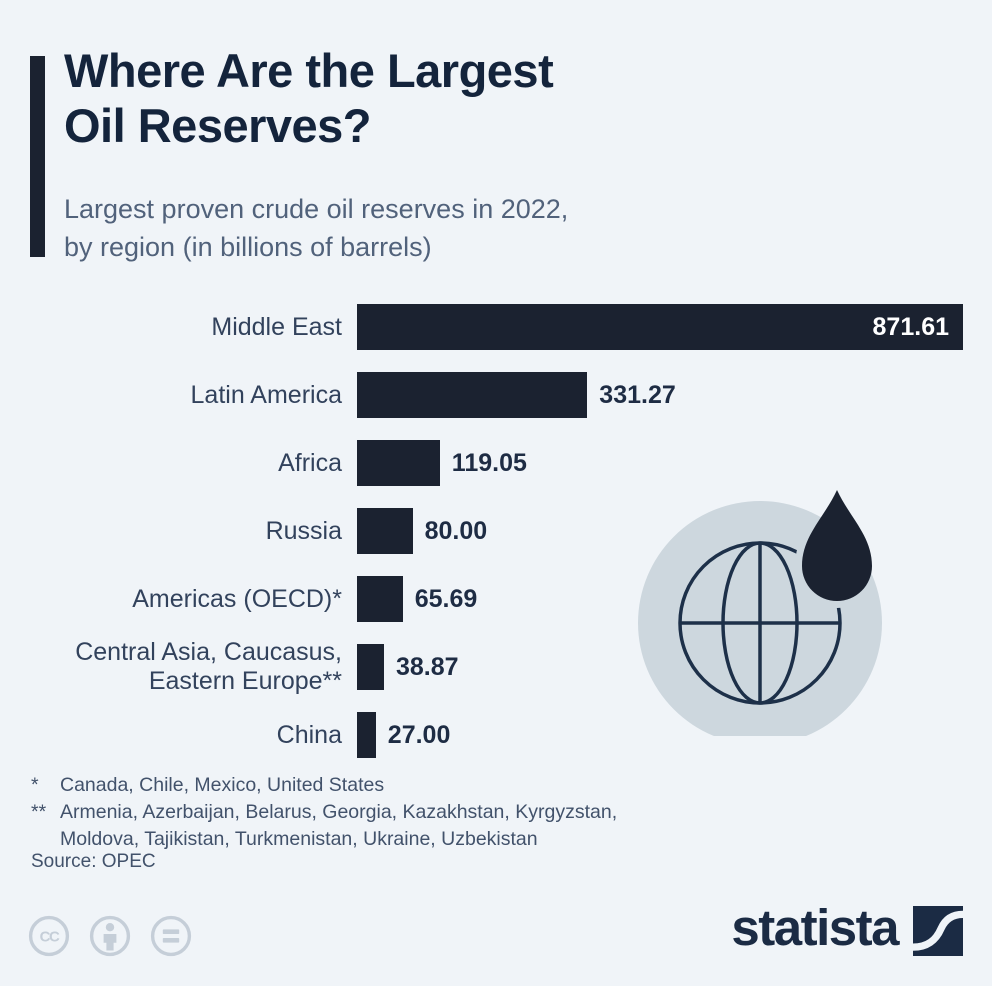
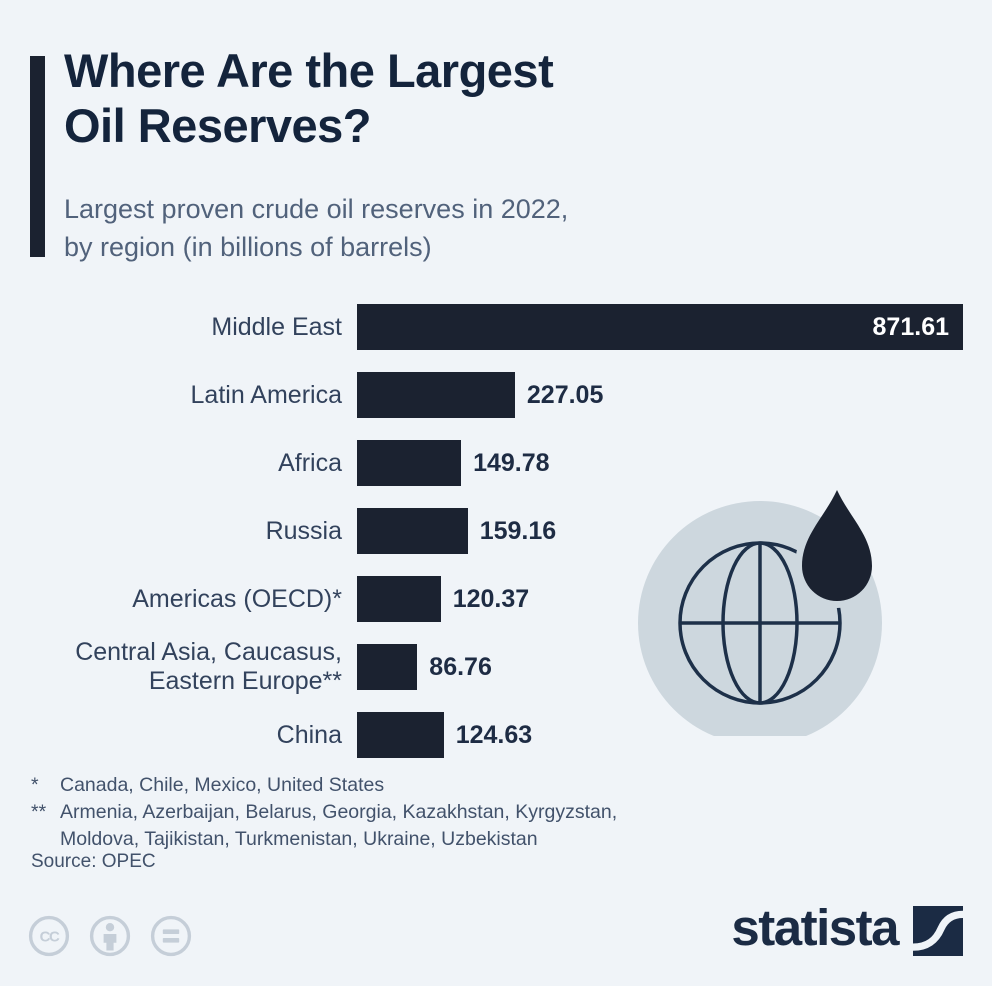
Latin America: 331.27 -> 227.05
Africa: 119.05 -> 149.78
Russia: 80.00 -> 159.16
Americas (OECD)*: 65.69 -> 120.37
Central Asia, Caucasus, Eastern Europe**: 38.87 -> 86.76
China: 27.00 -> 124.63
